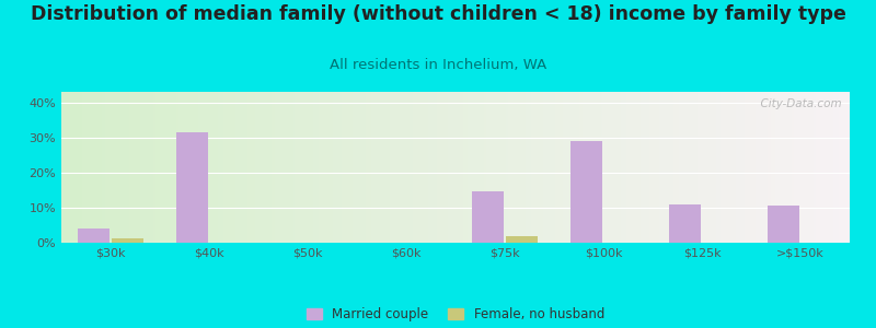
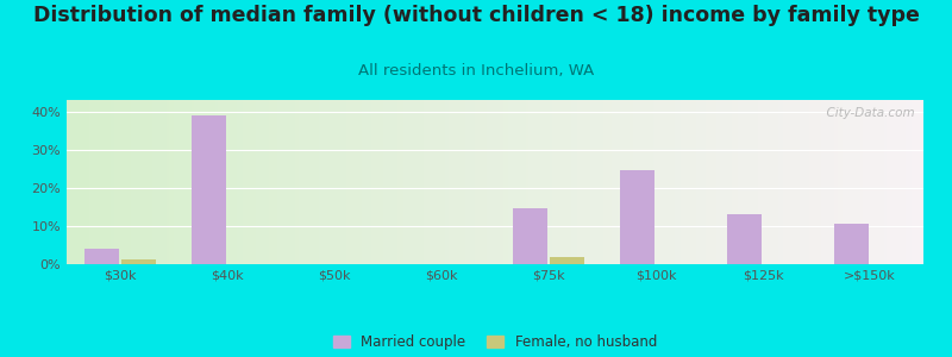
Married couple/$40k: 31.5% -> 39.0%
Married couple/$100k: 29.0% -> 24.5%
Married couple/$125k: 11.0% -> 13.0%
